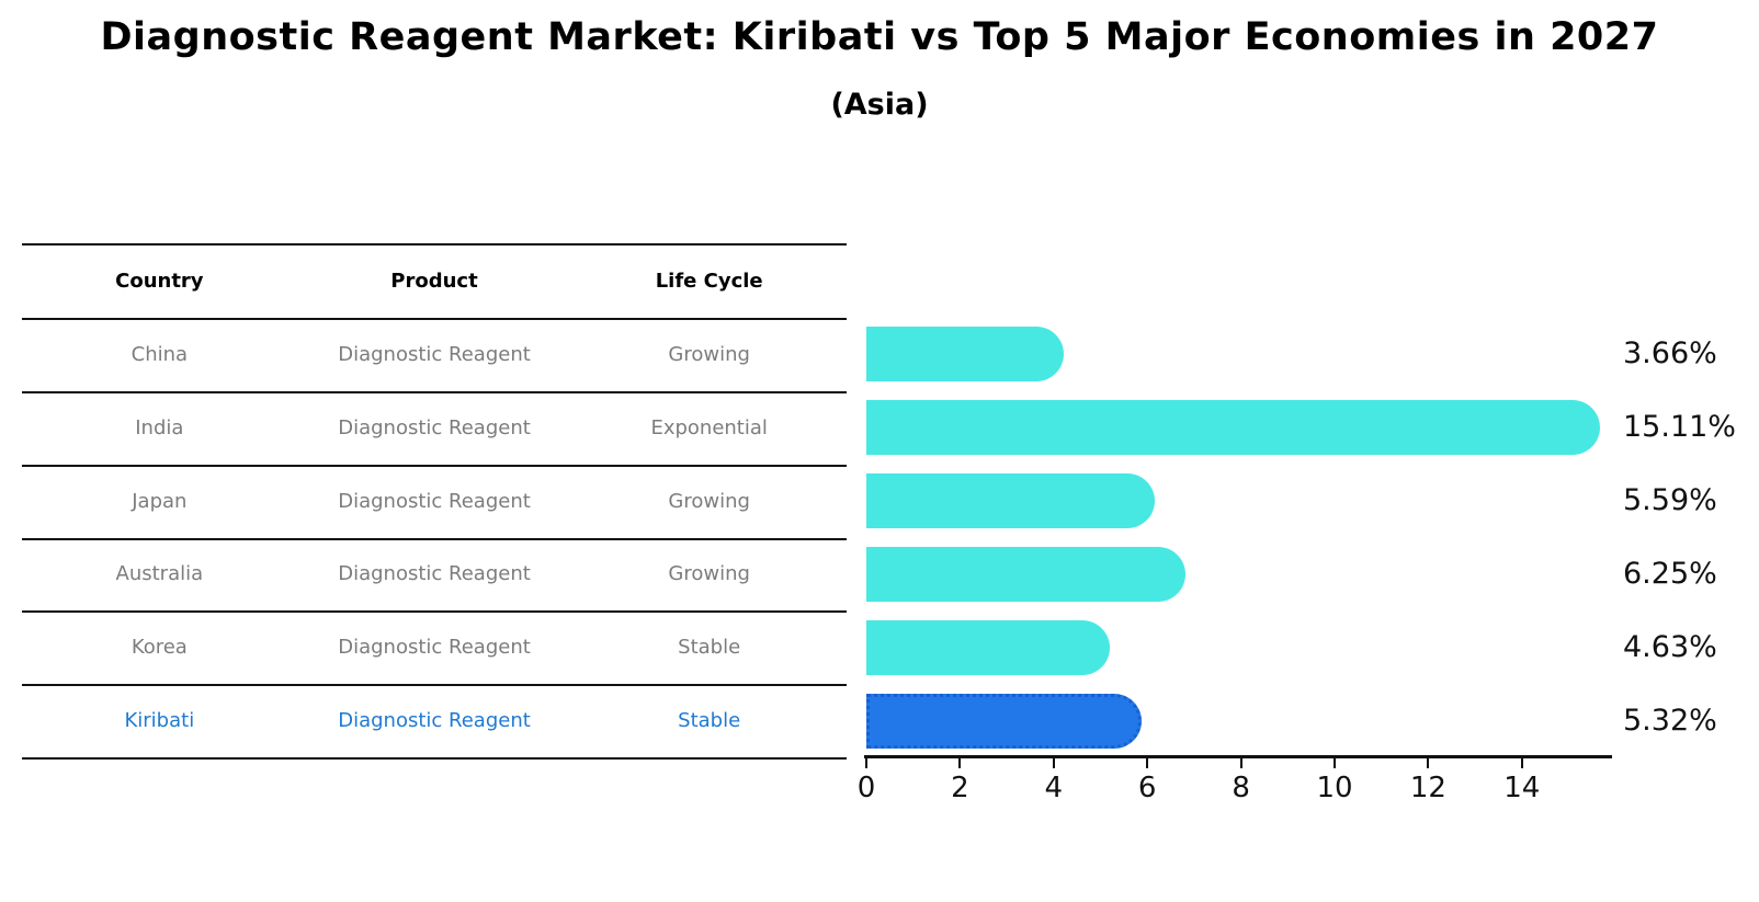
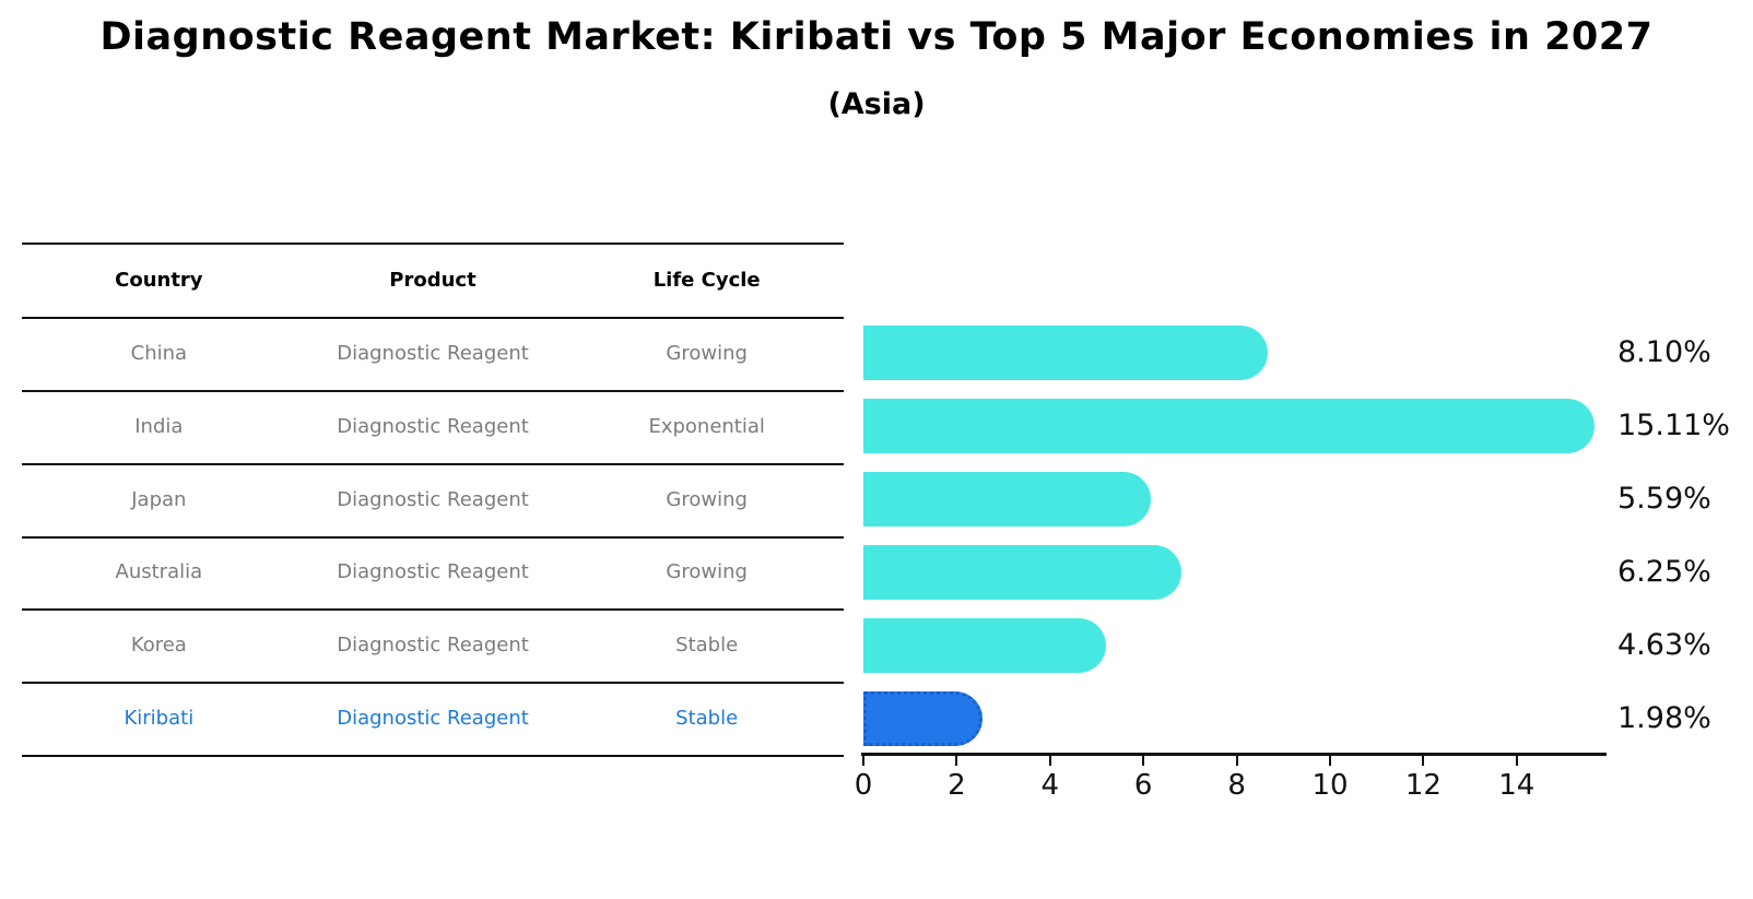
China: 3.66% -> 8.10%
Kiribati: 5.32% -> 1.98%
